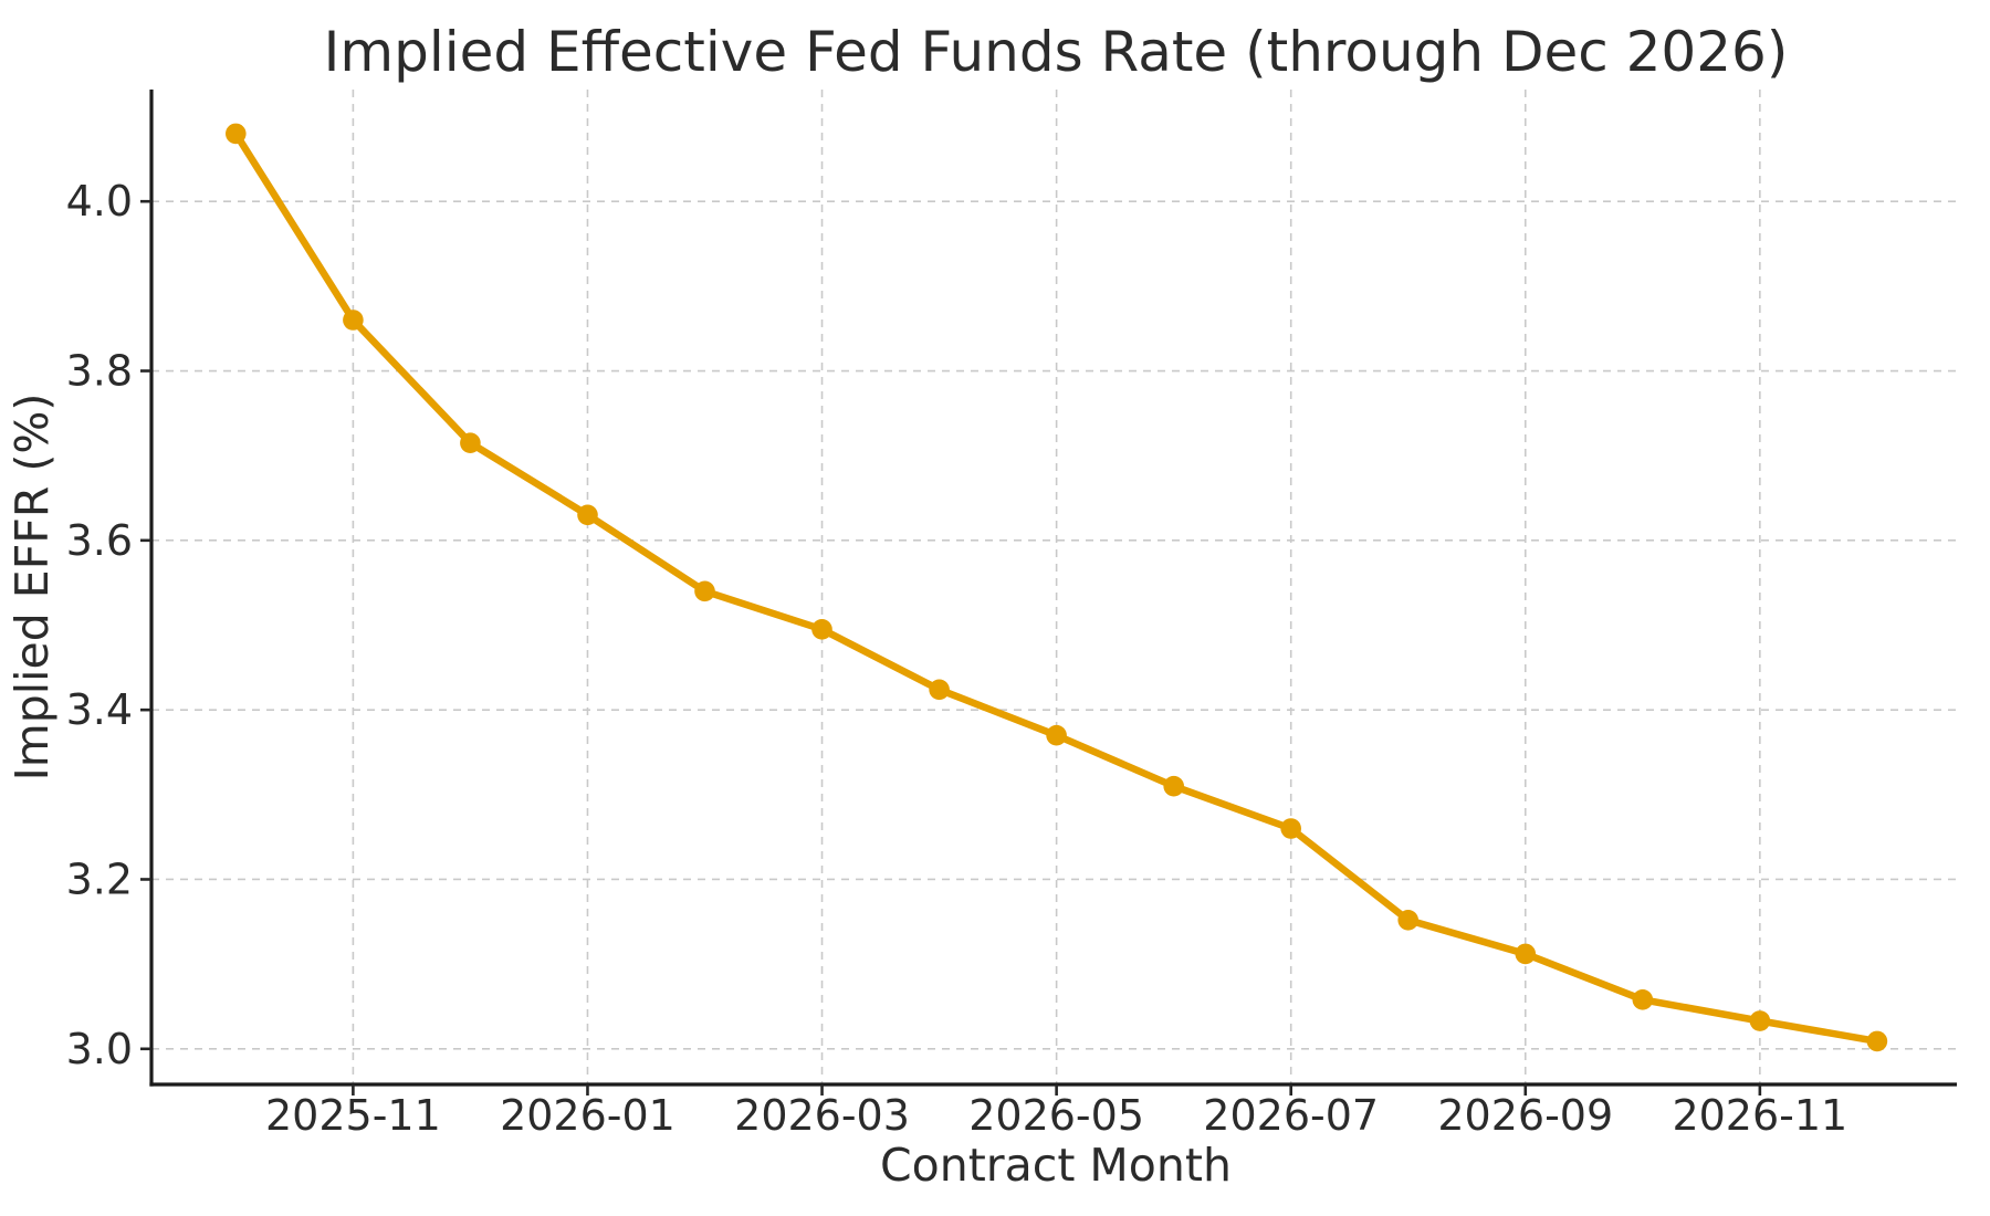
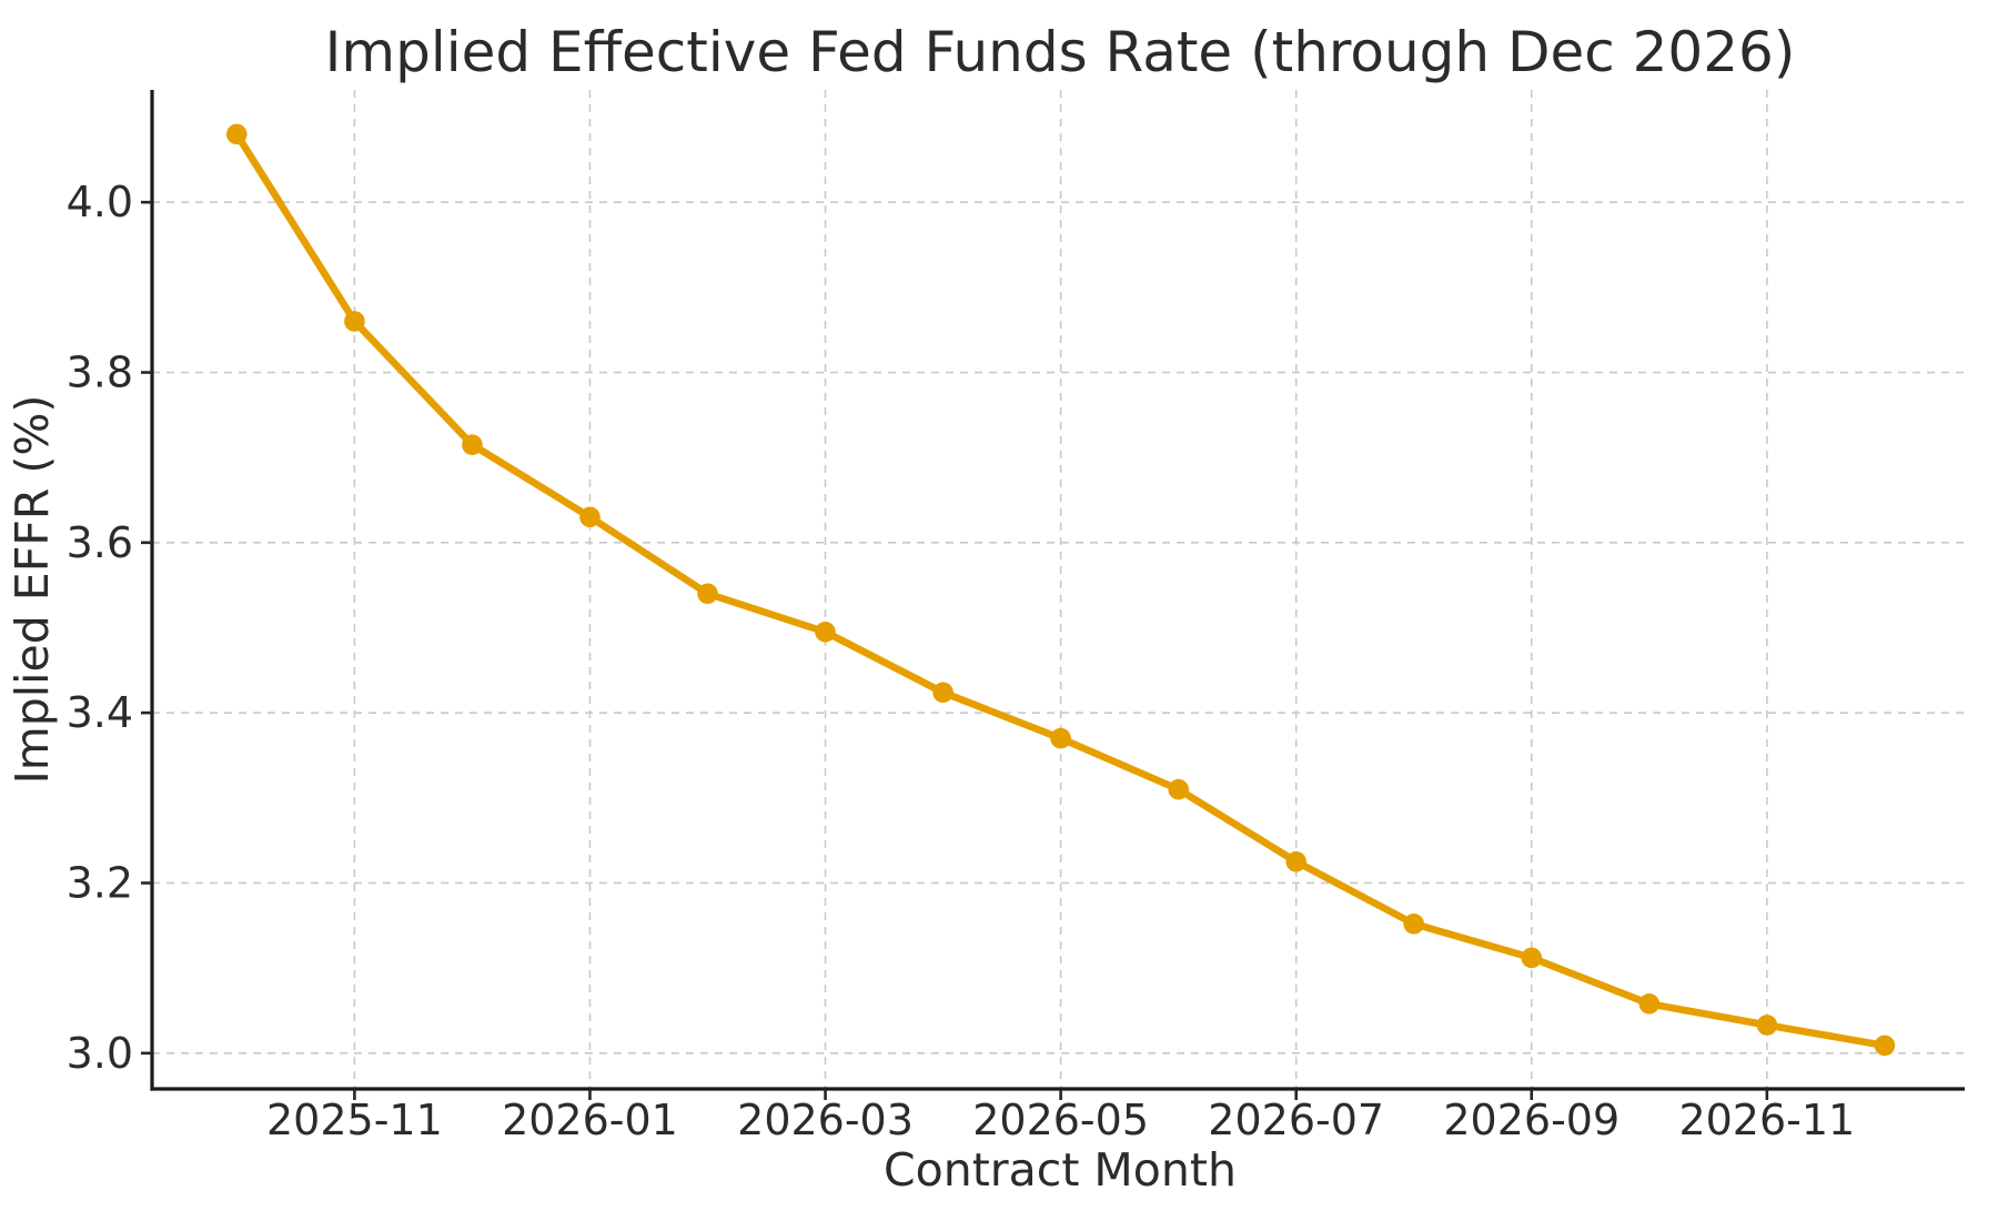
2026-07: 3.26 -> 3.23
